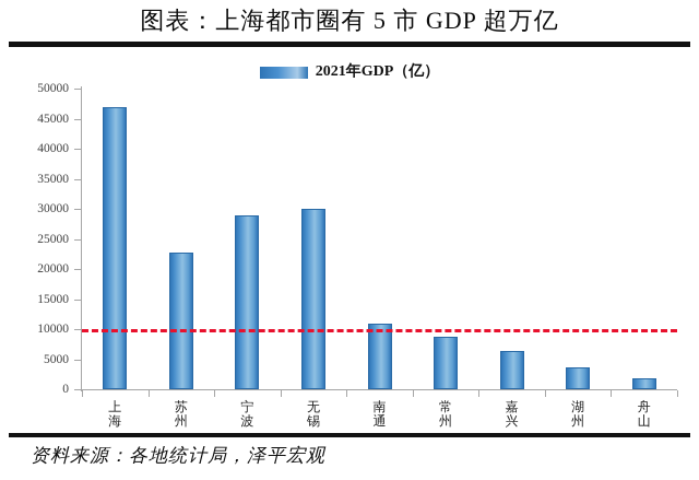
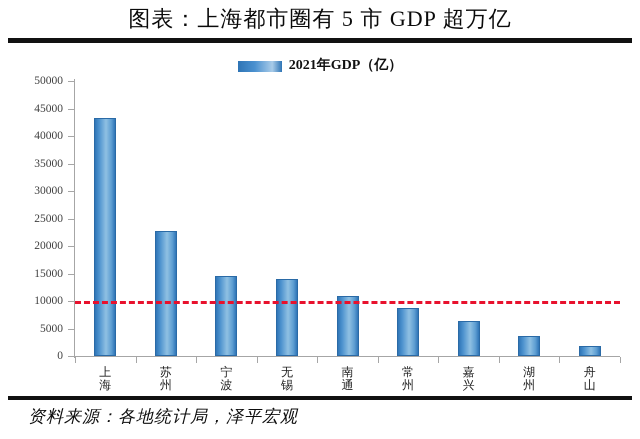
上海: 47000 -> 43000
宁波: 29000 -> 15000
无锡: 30000 -> 14000
